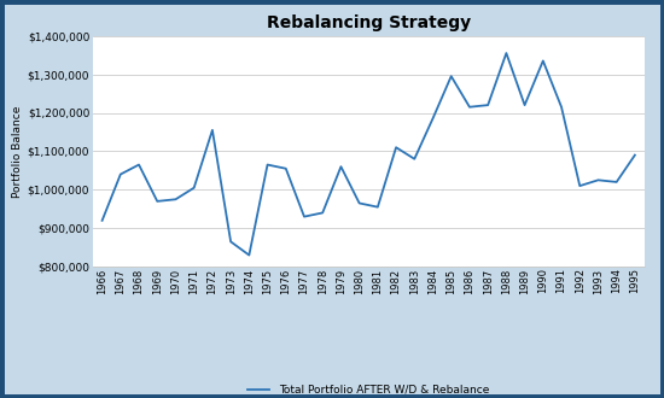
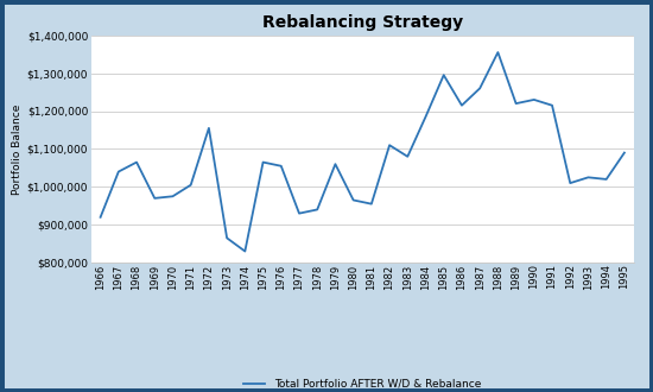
1987: $1,220,000 -> $1,260,000
1990: $1,335,000 -> $1,230,000
